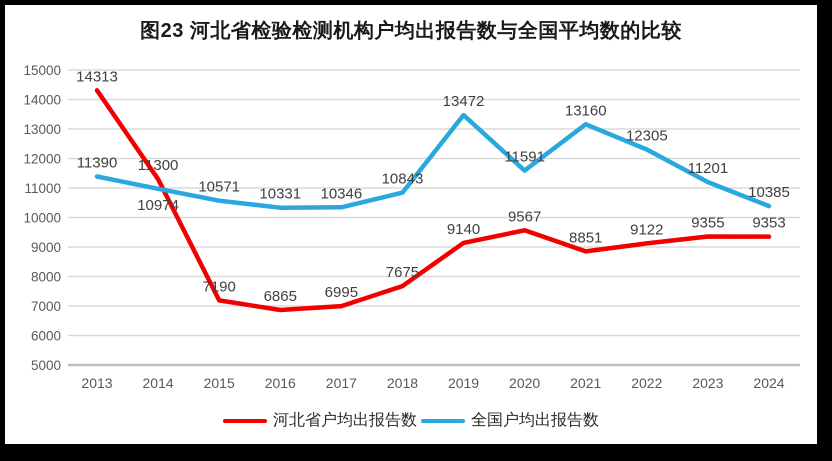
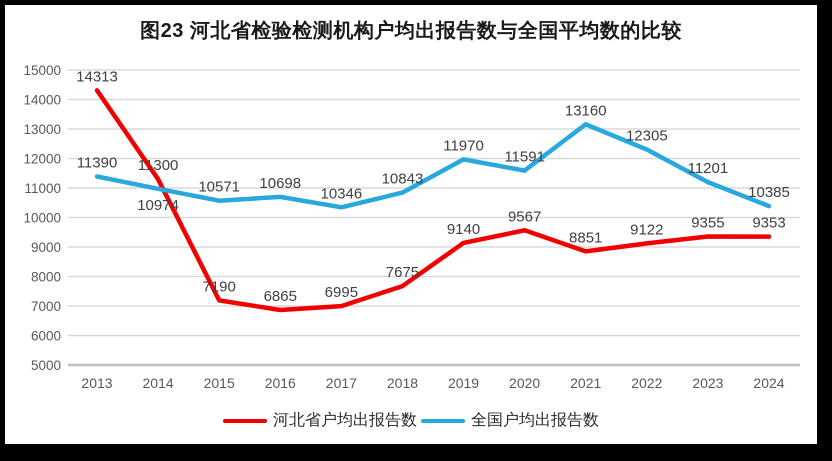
全国户均出报告数/2016: 10331 -> 10698
全国户均出报告数/2019: 13472 -> 11970
